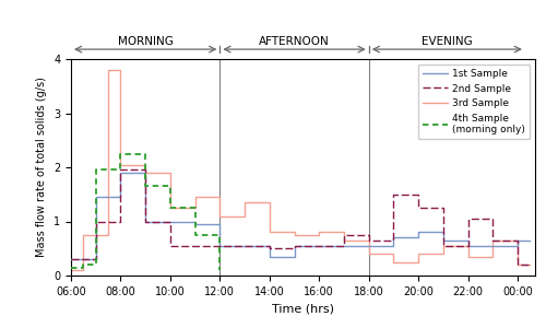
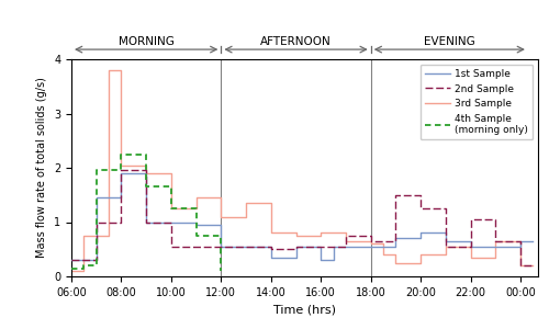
1st Sample/16:00: 0.55 -> 0.30
3rd Sample/18:00: 0.40 -> 0.60
